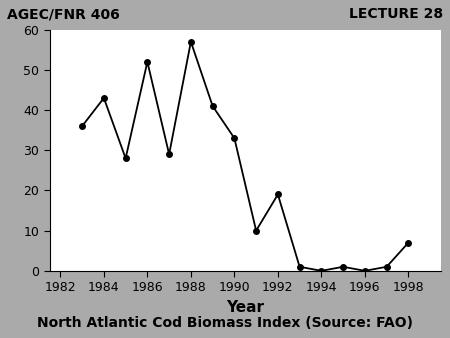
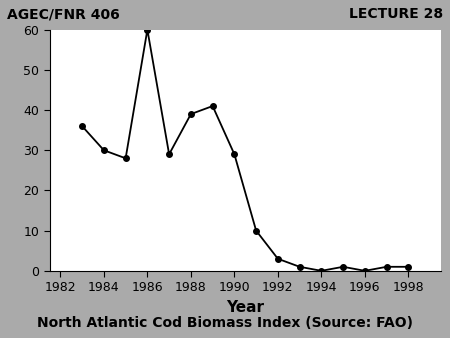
1984: 43 -> 30
1986: 52 -> 60
1988: 57 -> 39
1990: 33 -> 29
1992: 19 -> 3
1998: 7 -> 1
